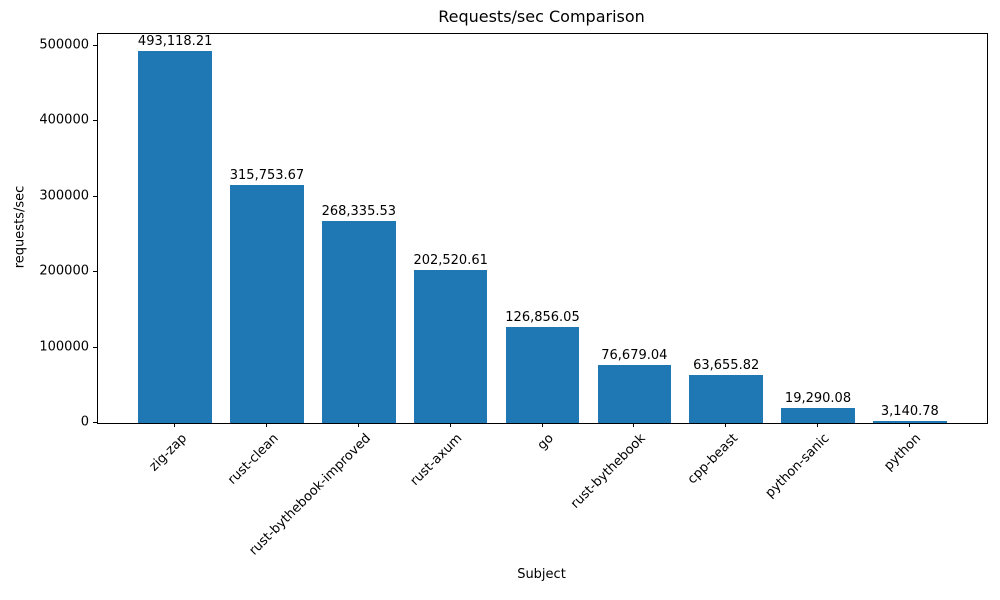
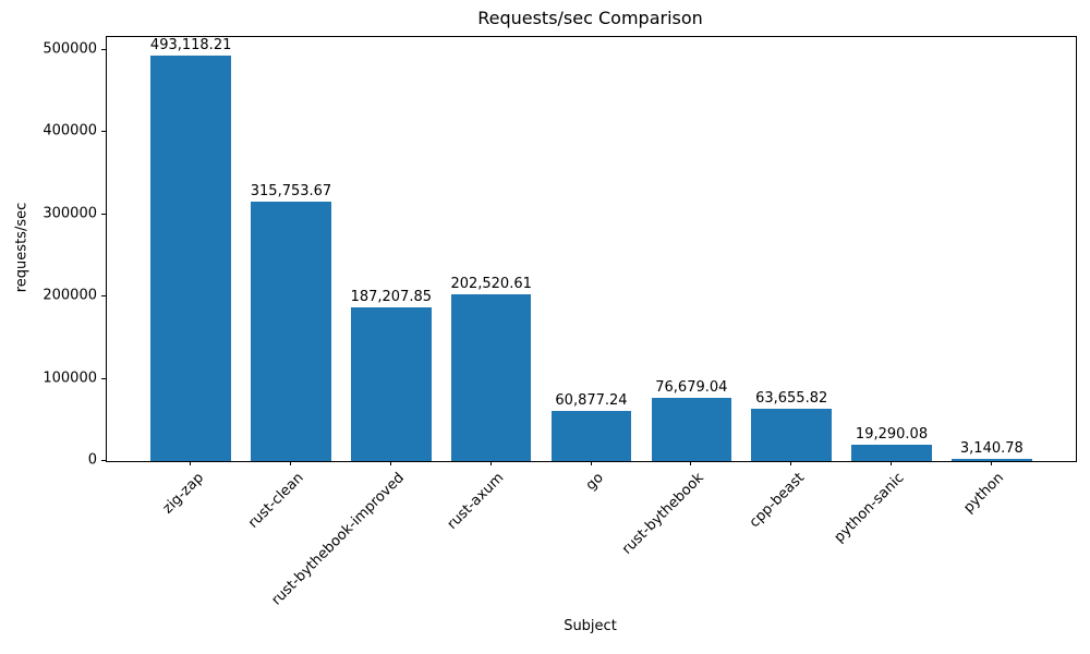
rust-bythebook-improved: 268,335.53 -> 187,207.85
go: 126,856.05 -> 60,877.24
